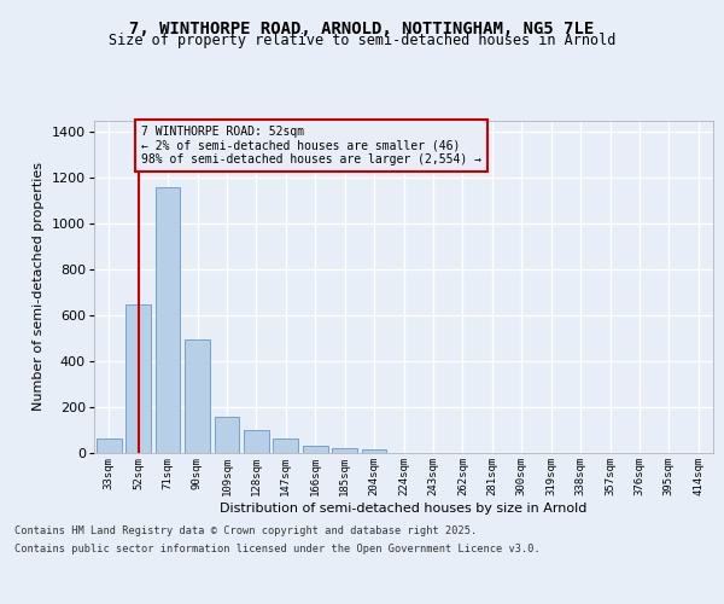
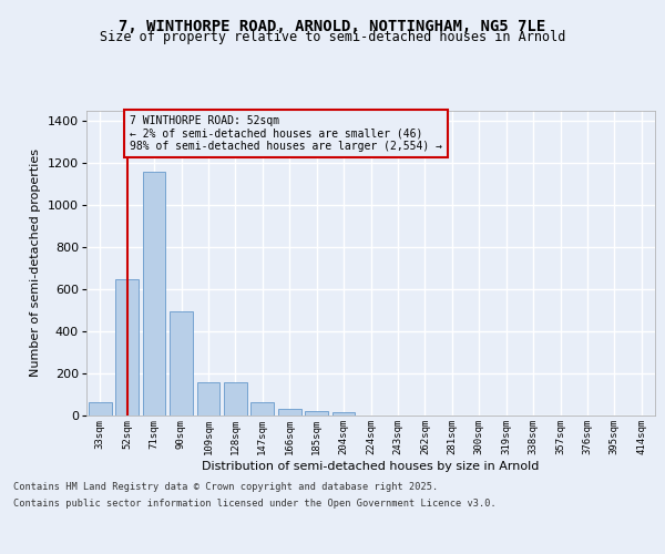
128sqm: 100 -> 160
